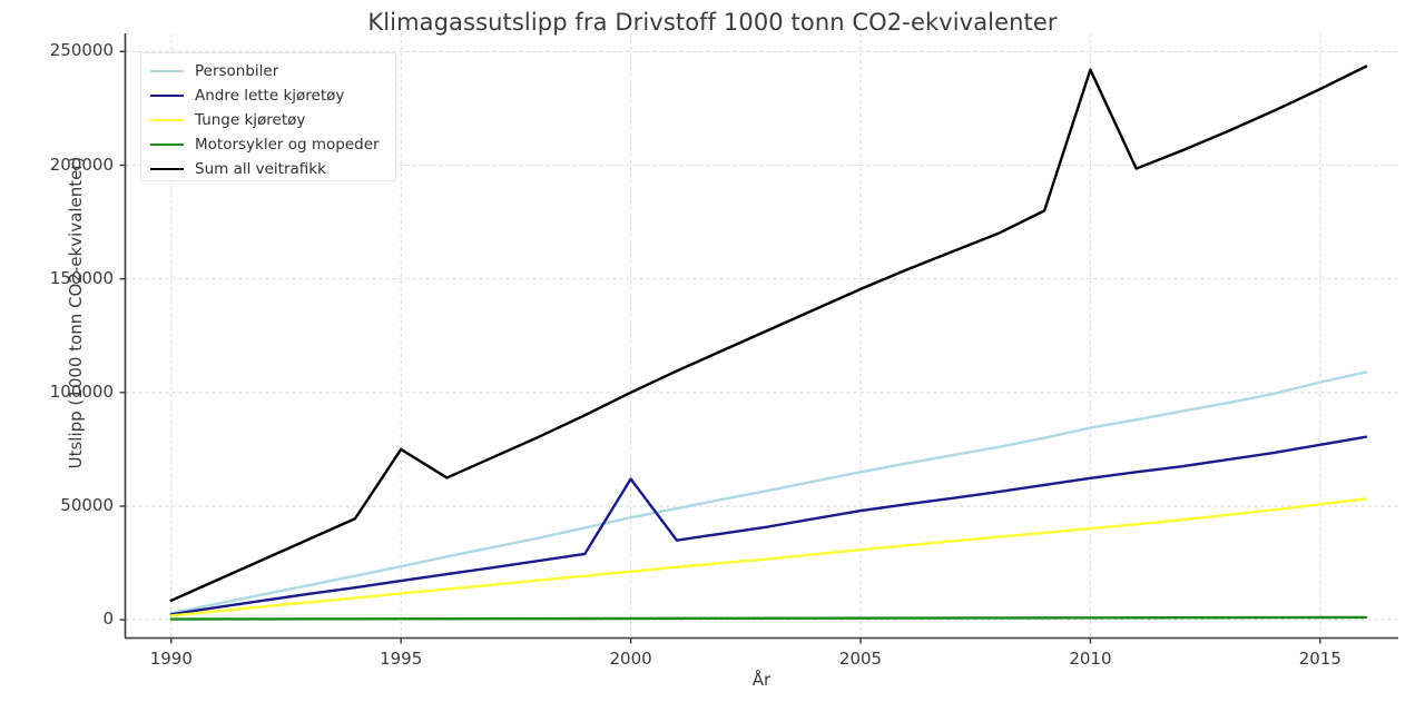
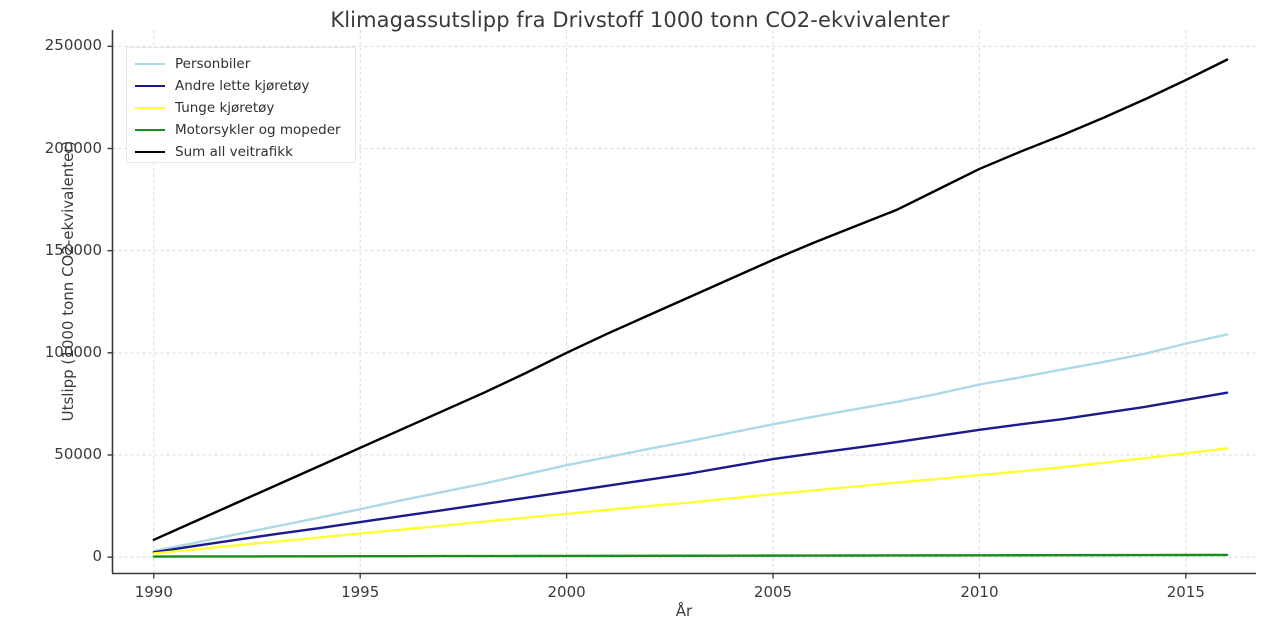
Sum all veitrafikk/1995: 75000 -> 54000
Andre lette kjøretøy/2000: 62000 -> 32000
Sum all veitrafikk/2010: 242000 -> 190000
